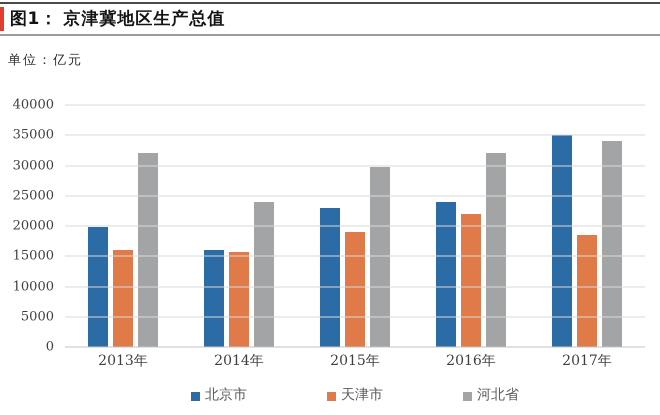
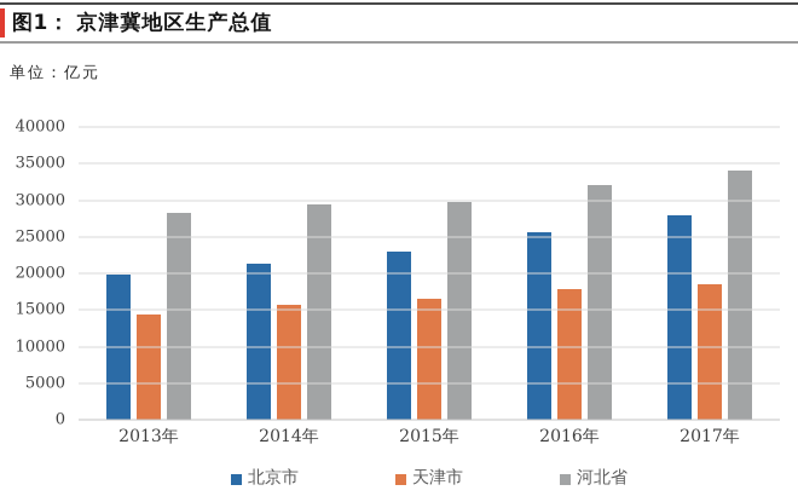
天津市/2013年: 16000 -> 14000
河北省/2013年: 32000 -> 28000
北京市/2014年: 16000 -> 21000
河北省/2014年: 24000 -> 29000
天津市/2015年: 19000 -> 17000
北京市/2016年: 24000 -> 26000
天津市/2016年: 22000 -> 18000
北京市/2017年: 35000 -> 28000
